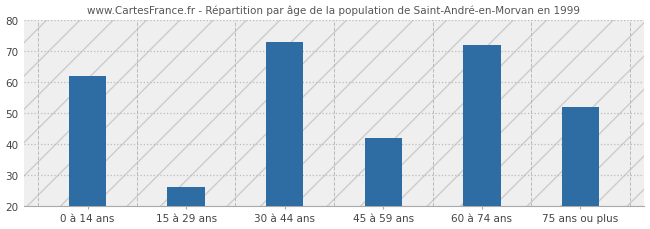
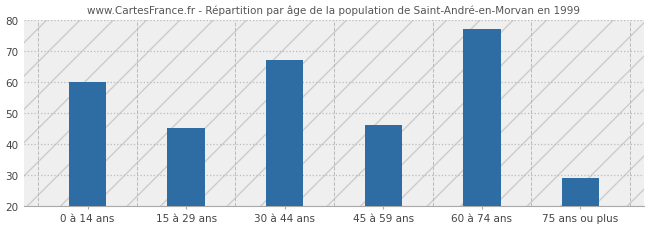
0 à 14 ans: 62 -> 60
15 à 29 ans: 26 -> 45
30 à 44 ans: 73 -> 67
45 à 59 ans: 42 -> 46
60 à 74 ans: 72 -> 77
75 ans ou plus: 52 -> 29
